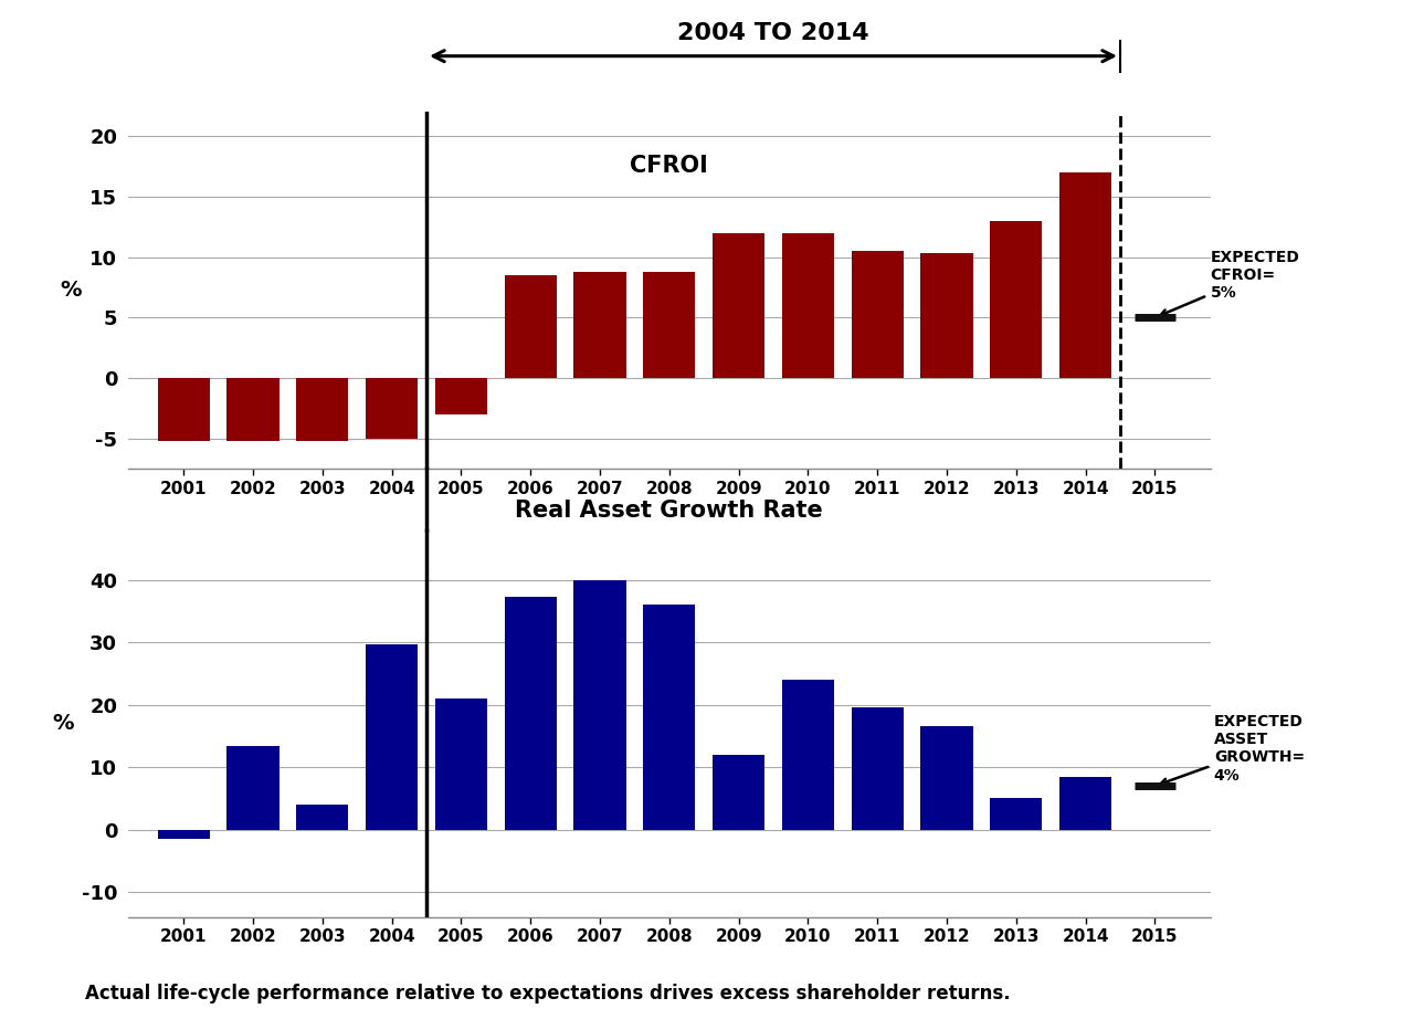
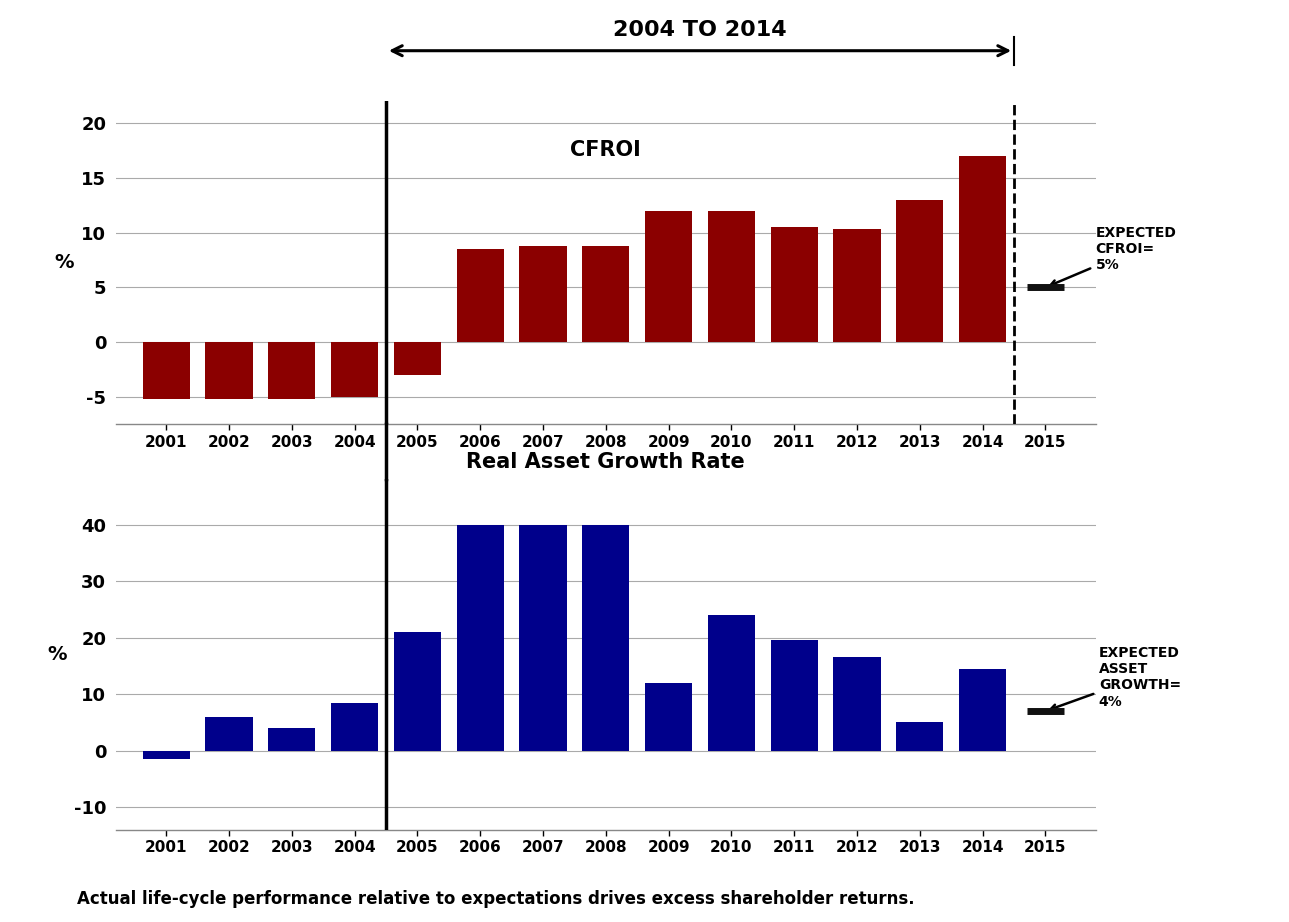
Real Asset Growth Rate/2002: 13.4 -> 6.0
Real Asset Growth Rate/2004: 29.6 -> 8.5
Real Asset Growth Rate/2006: 37.2 -> 40.0
Real Asset Growth Rate/2008: 36.0 -> 40.0
Real Asset Growth Rate/2014: 8.4 -> 14.5
